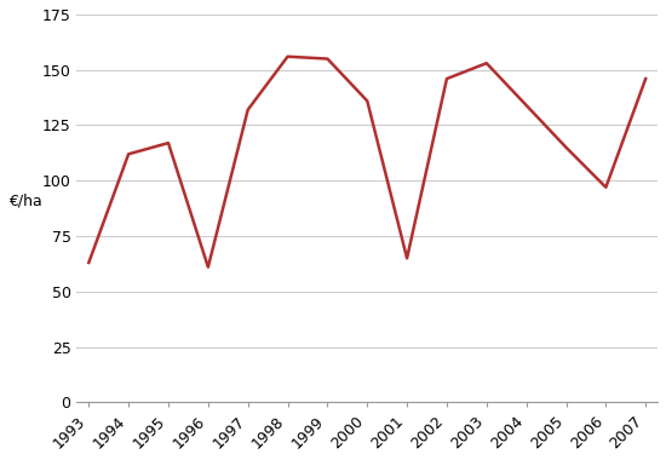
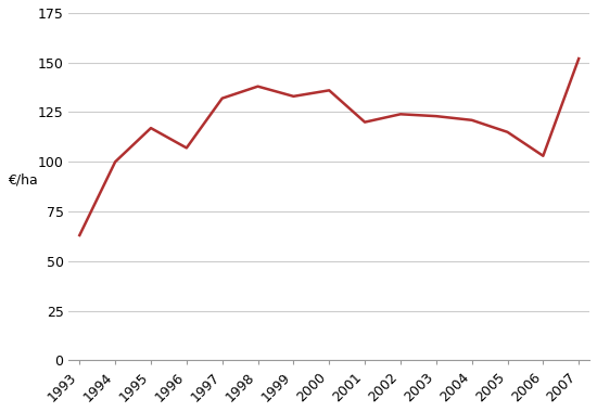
1994: 112 -> 100
1996: 61 -> 107
1998: 156 -> 138
1999: 155 -> 133
2001: 65 -> 120
2002: 146 -> 124
2003: 153 -> 123
2004: 134 -> 121
2006: 97 -> 103
2007: 146 -> 152
